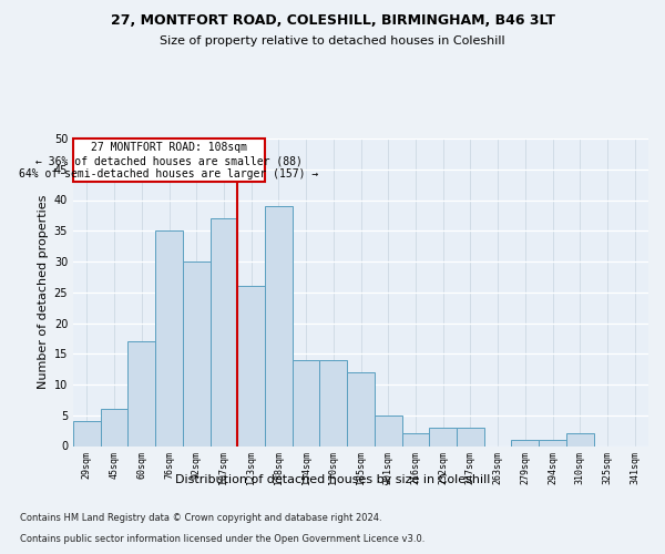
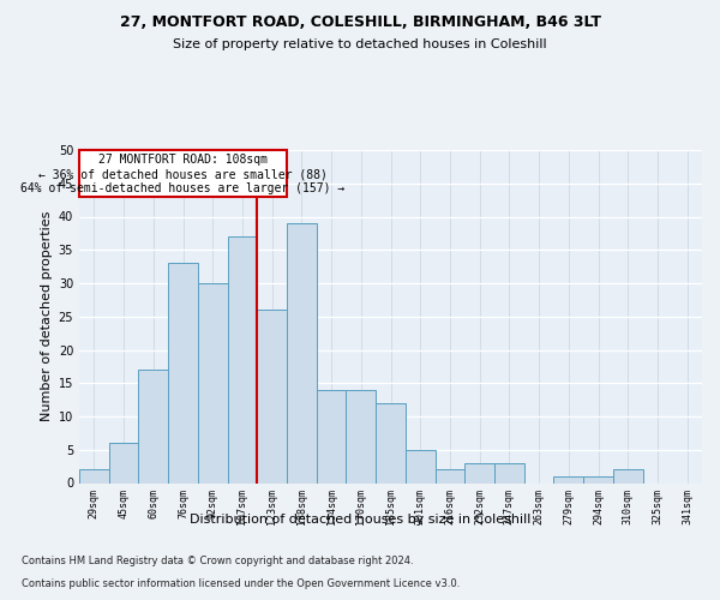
29sqm: 4 -> 2
76sqm: 35 -> 33
